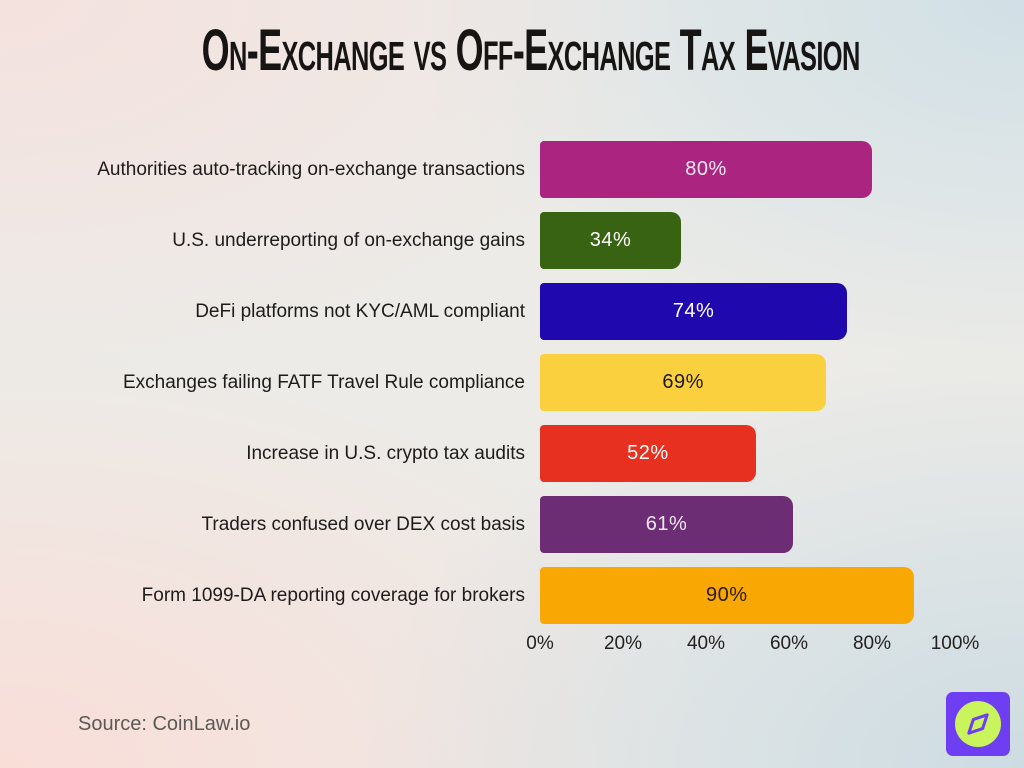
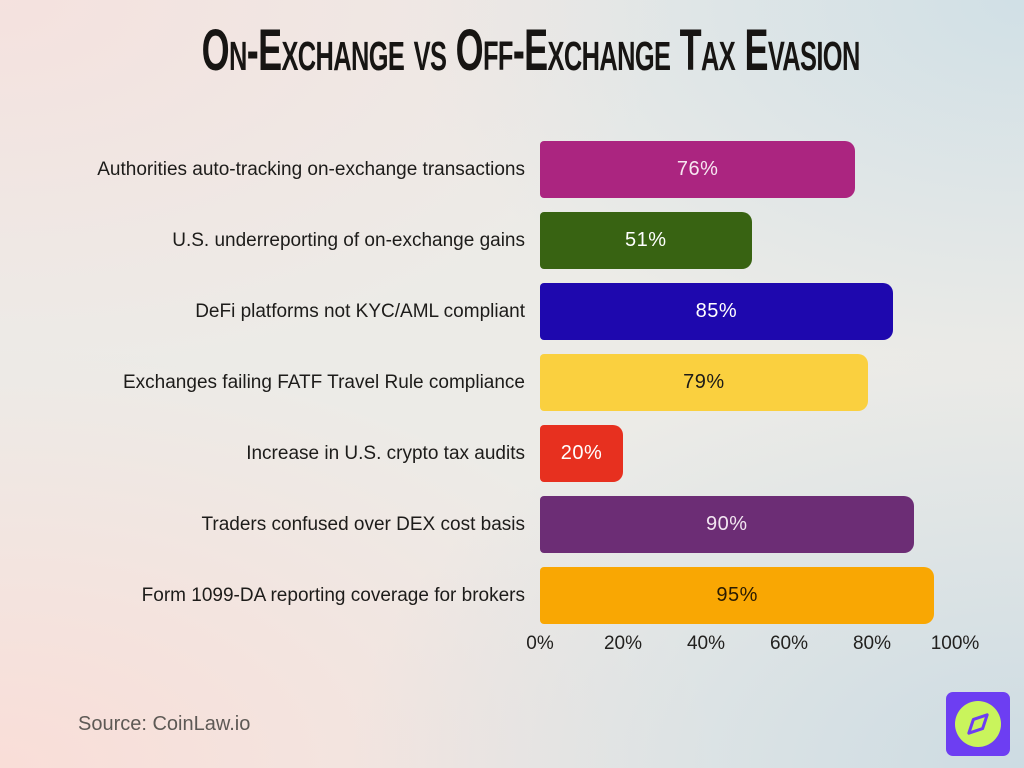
Authorities auto-tracking on-exchange transactions: 80% -> 76%
U.S. underreporting of on-exchange gains: 34% -> 51%
DeFi platforms not KYC/AML compliant: 74% -> 85%
Exchanges failing FATF Travel Rule compliance: 69% -> 79%
Increase in U.S. crypto tax audits: 52% -> 20%
Traders confused over DEX cost basis: 61% -> 90%
Form 1099-DA reporting coverage for brokers: 90% -> 95%
